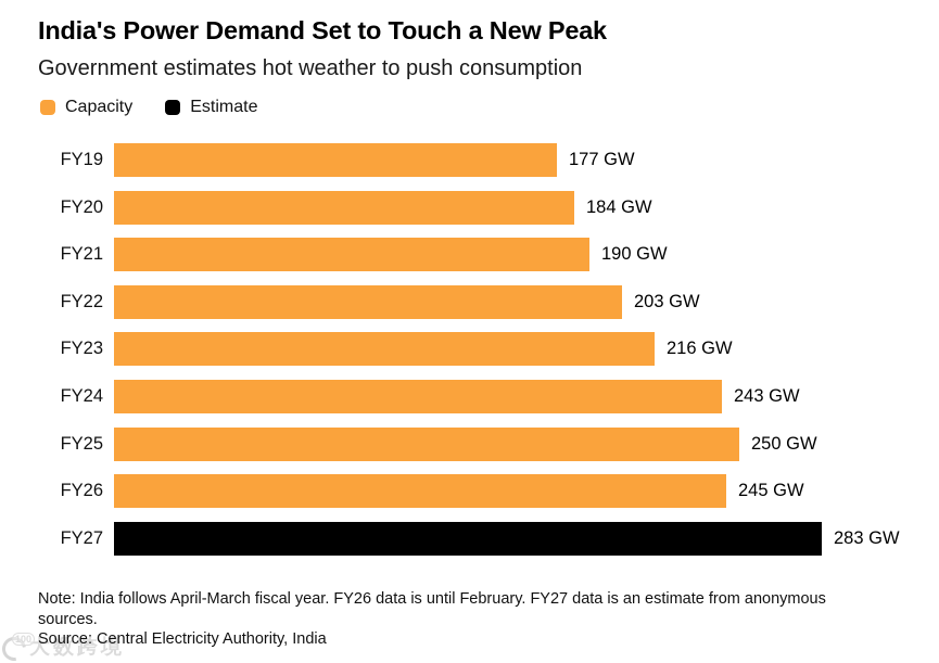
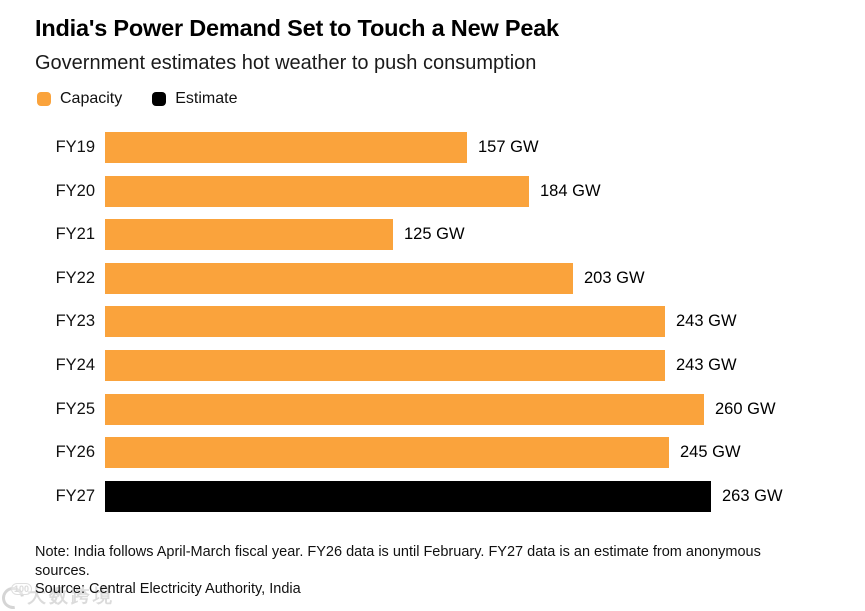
FY19: 177 -> 157
FY21: 190 -> 125
FY23: 216 -> 243
FY25: 250 -> 260
FY27: 283 -> 263
